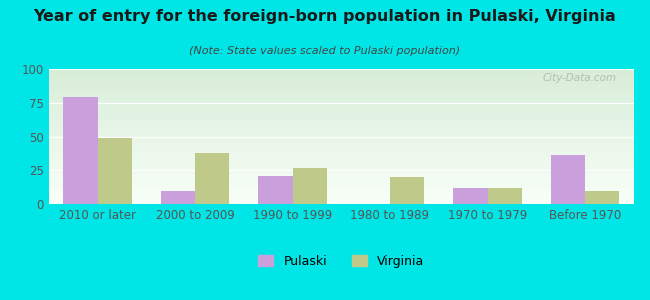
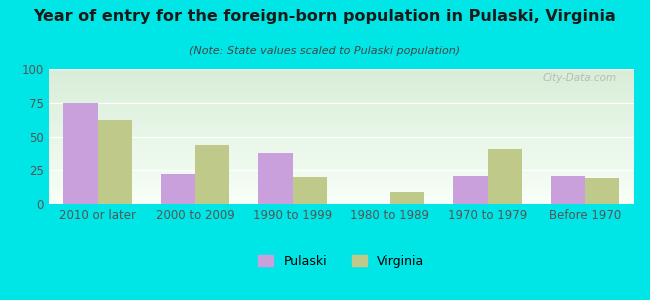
Pulaski/2010 or later: 79 -> 75
Virginia/2010 or later: 49 -> 62
Pulaski/2000 to 2009: 10 -> 22
Virginia/2000 to 2009: 38 -> 44
Pulaski/1990 to 1999: 21 -> 38
Virginia/1990 to 1999: 27 -> 20
Virginia/1980 to 1989: 20 -> 9
Pulaski/1970 to 1979: 12 -> 21
Virginia/1970 to 1979: 12 -> 41
Pulaski/Before 1970: 36 -> 21
Virginia/Before 1970: 10 -> 19
